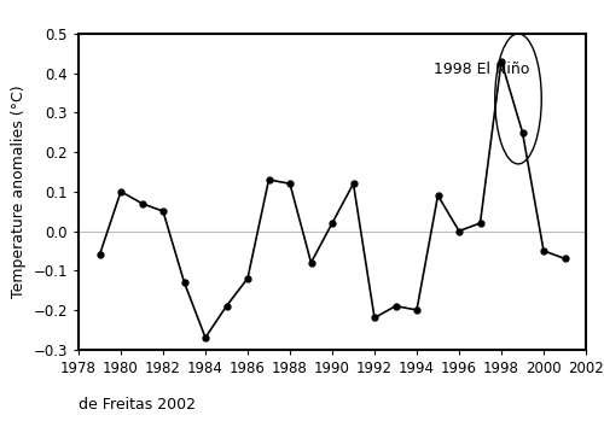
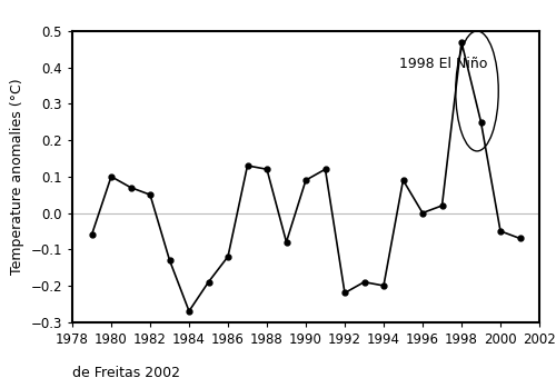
1990: 0.02 -> 0.09
1998: 0.43 -> 0.47
